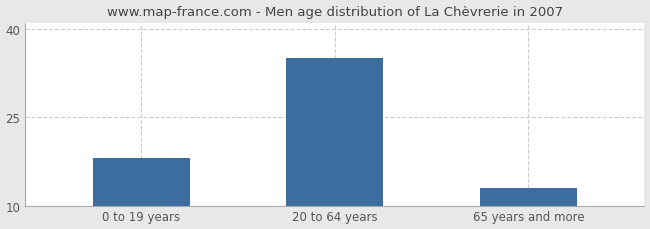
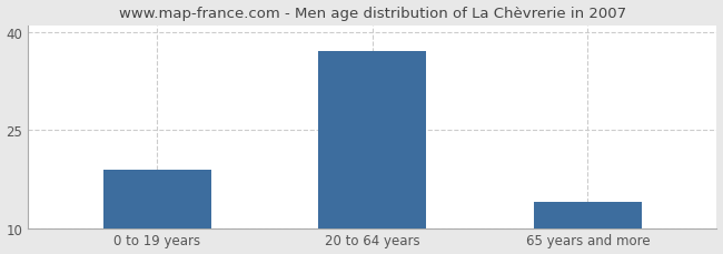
0 to 19 years: 18 -> 19
20 to 64 years: 35 -> 37
65 years and more: 13 -> 14
